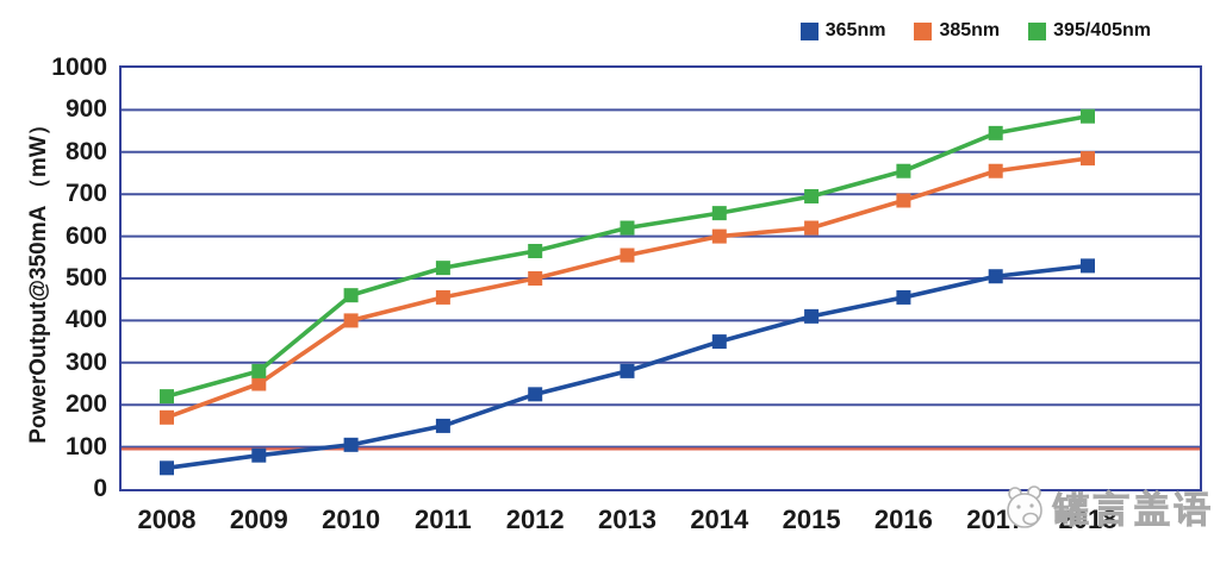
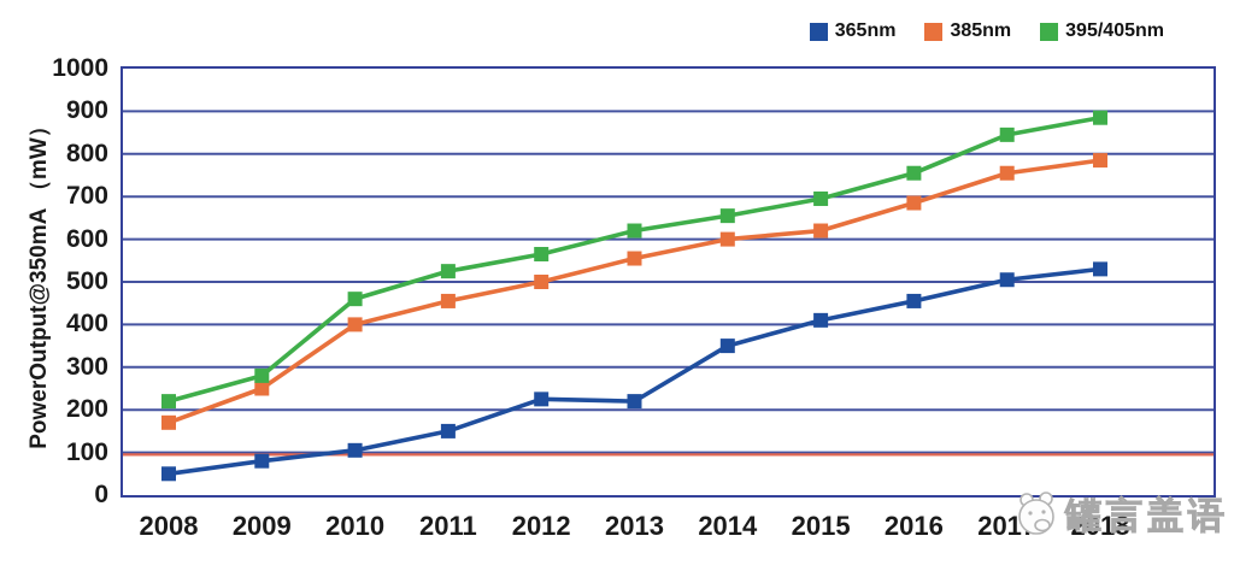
365nm/2013: 280 -> 220
